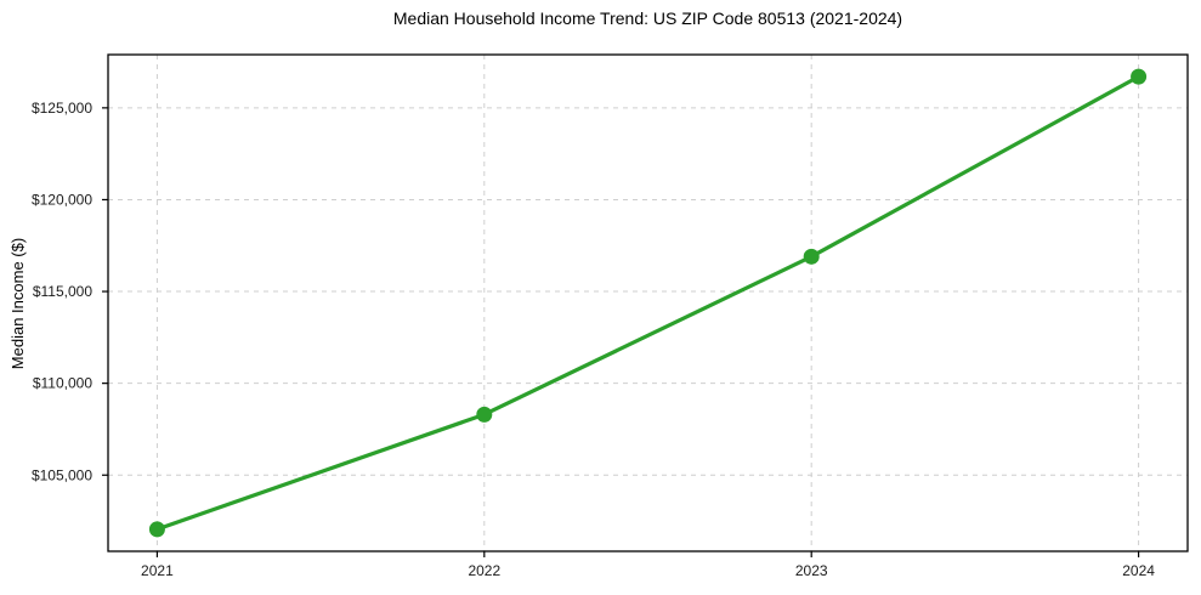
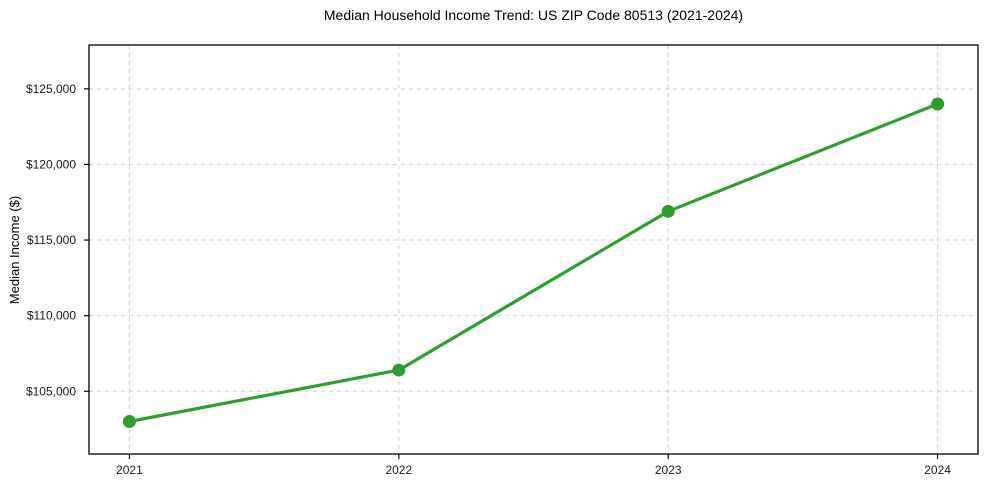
2021: $102000 -> $103000
2022: $108300 -> $106400
2024: $126700 -> $124000
